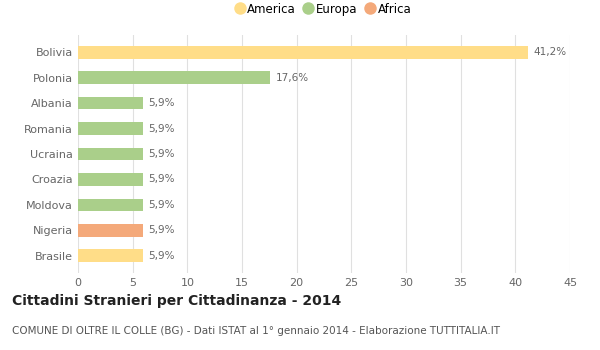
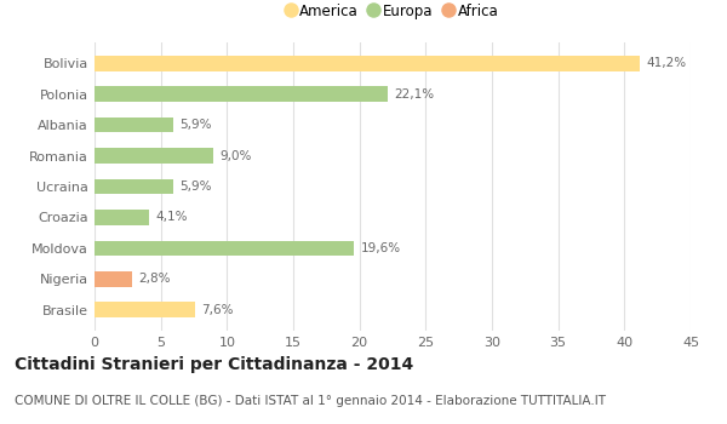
Polonia: 17,6% -> 22,1%
Romania: 5,9% -> 9,0%
Croazia: 5,9% -> 4,1%
Moldova: 5,9% -> 19,6%
Nigeria: 5,9% -> 2,8%
Brasile: 5,9% -> 7,6%
